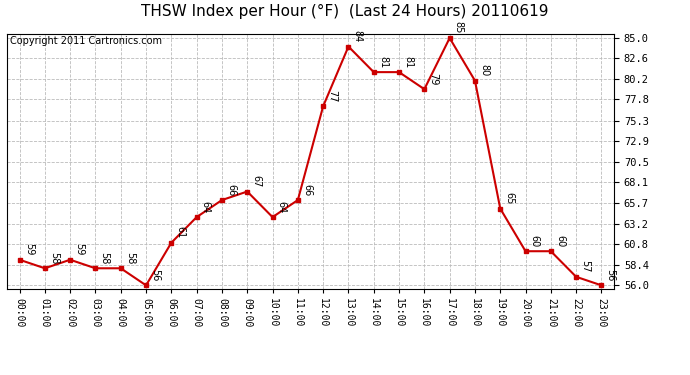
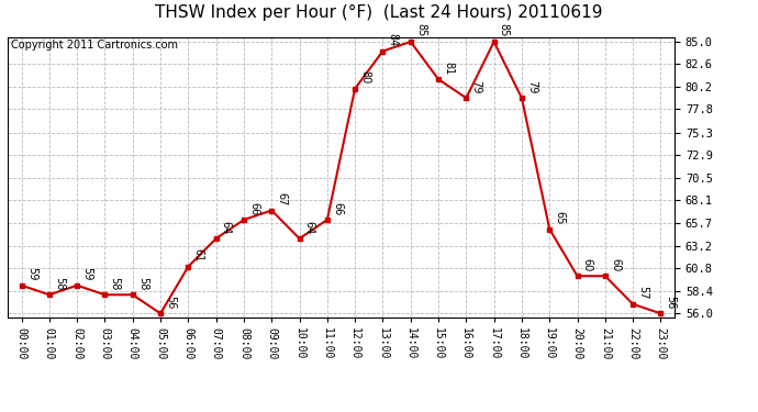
12:00: 77 -> 80
14:00: 81 -> 85
18:00: 80 -> 79
